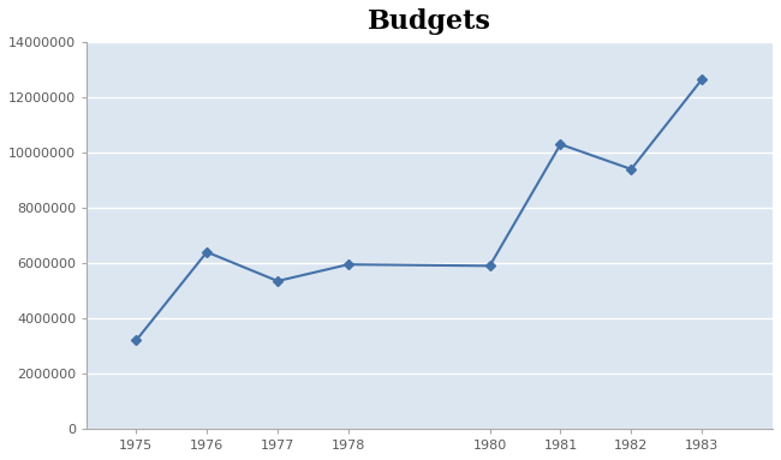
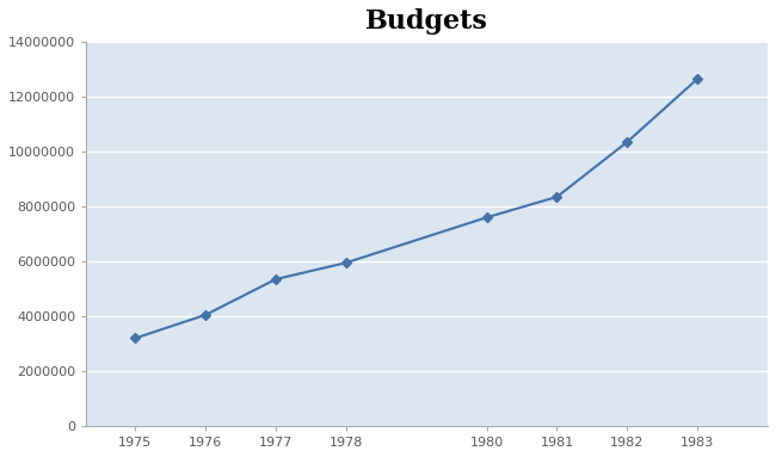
1976: 6400000 -> 4050000
1980: 5900000 -> 7600000
1981: 10300000 -> 8350000
1982: 9400000 -> 10350000
